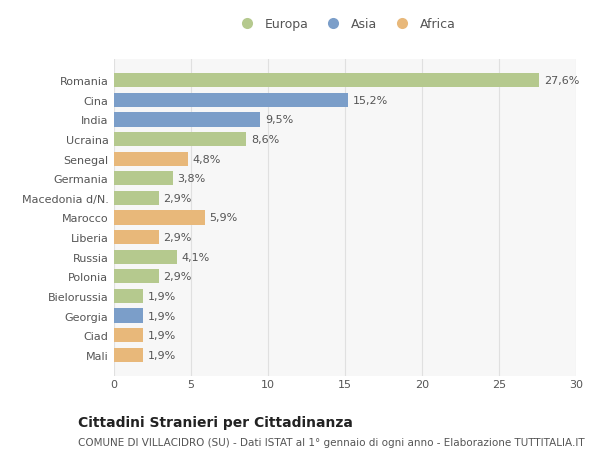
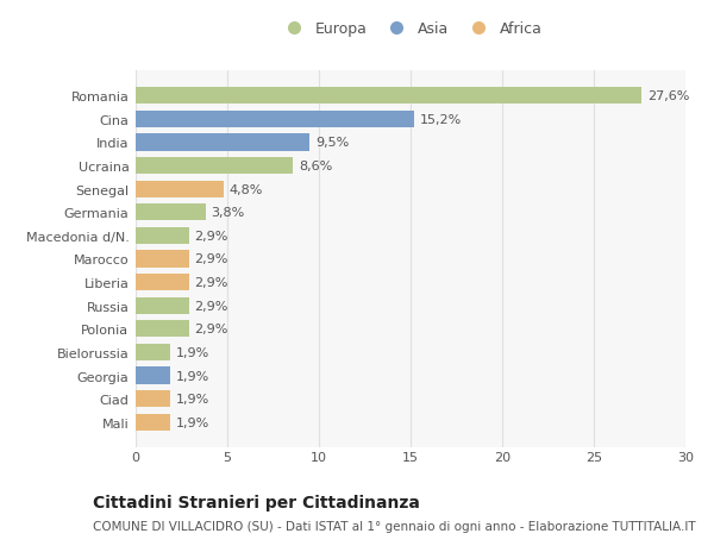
Marocco: 5,9% -> 2,9%
Russia: 4,1% -> 2,9%
